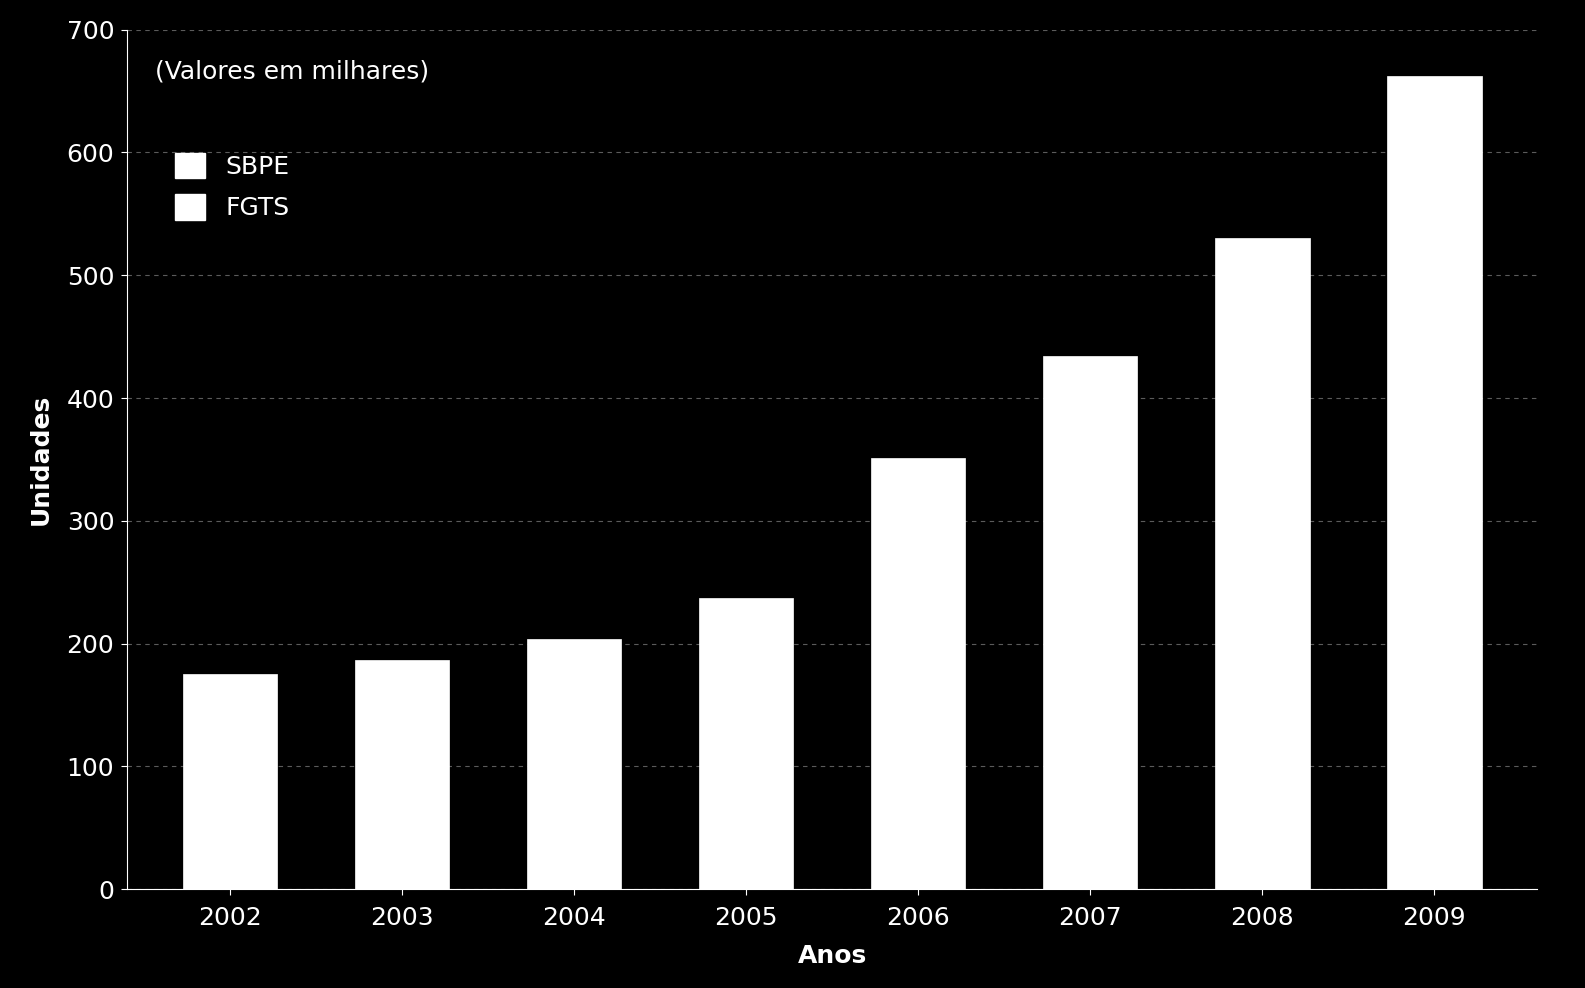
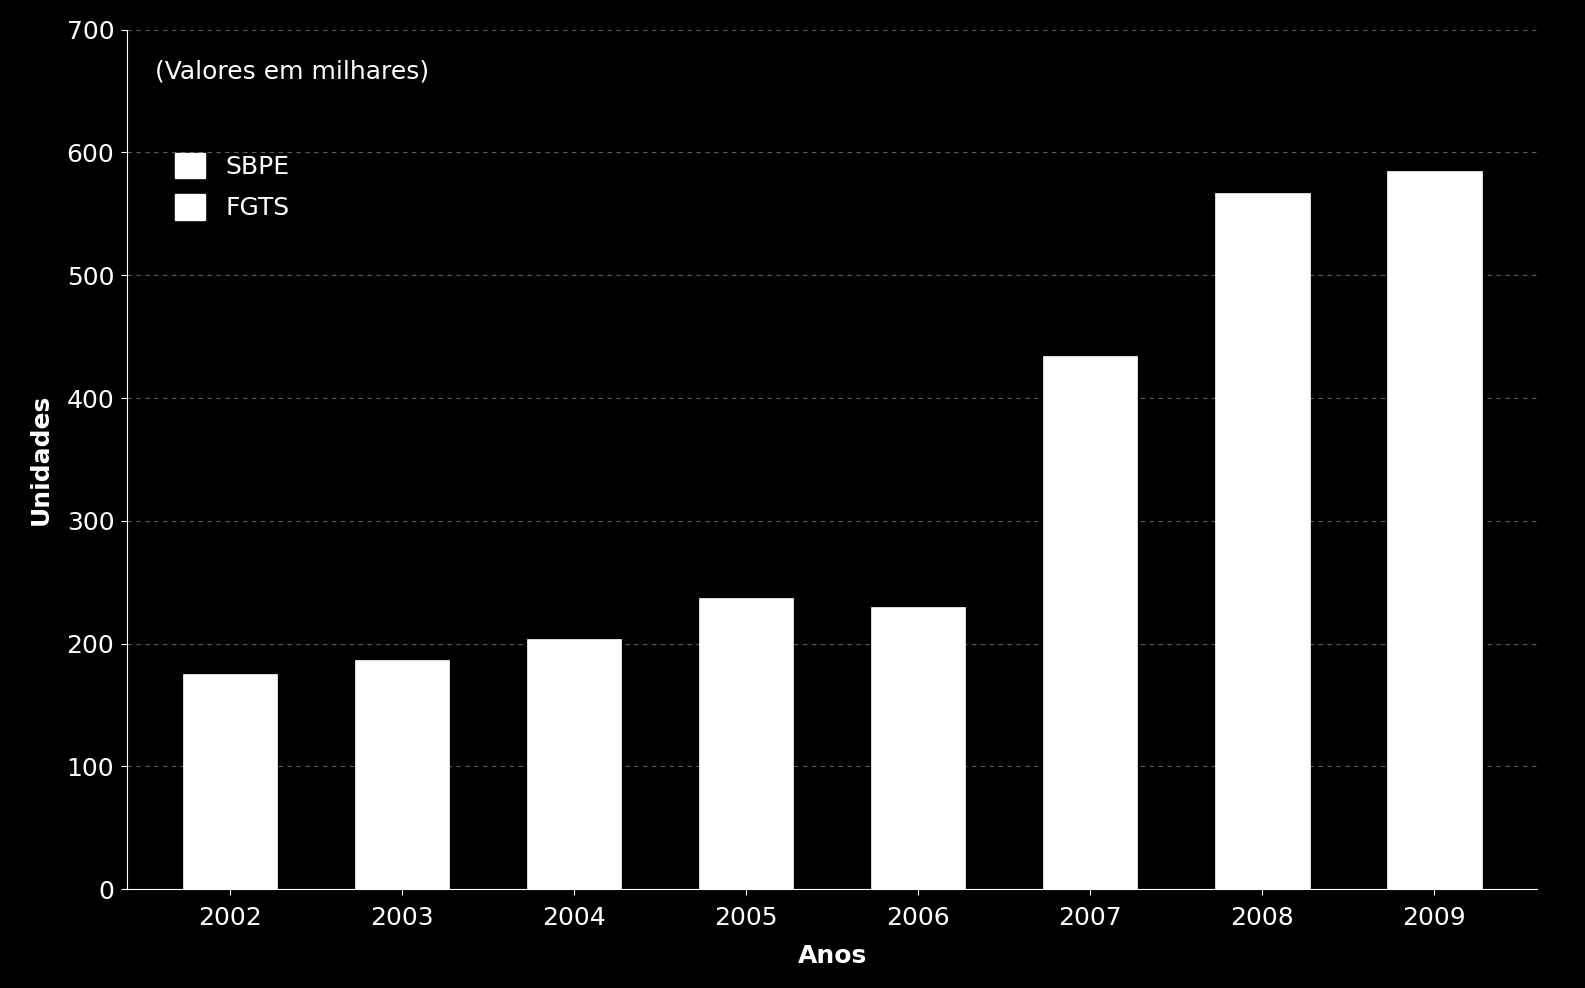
2006: 351 -> 230
2008: 530 -> 567
2009: 662 -> 585
